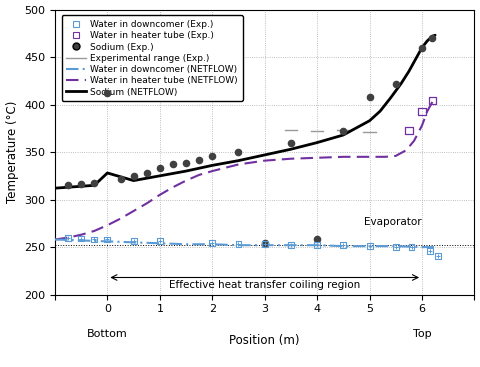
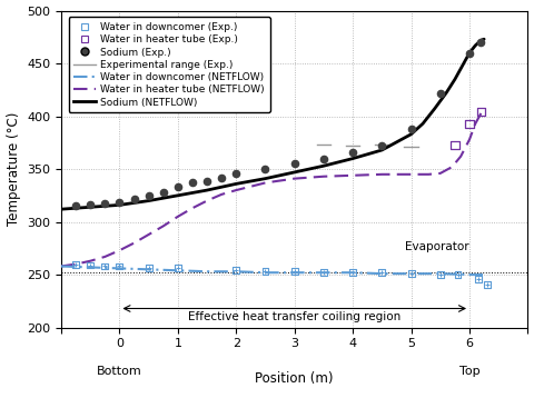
Sodium (Exp.)/0: 412 -> 318
Sodium (NETFLOW)/0: 328 -> 316
Sodium (Exp.)/3: 254 -> 355
Sodium (Exp.)/4: 258 -> 366
Sodium (Exp.)/5: 408 -> 388
